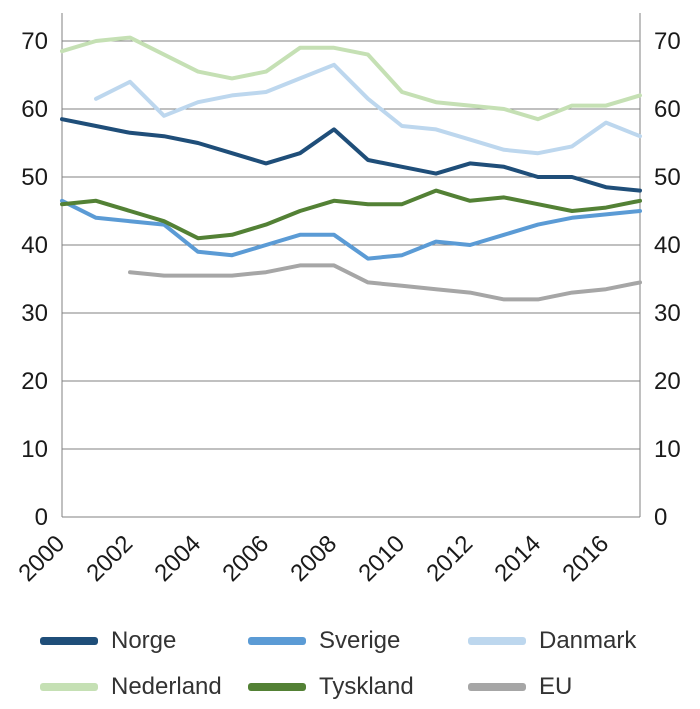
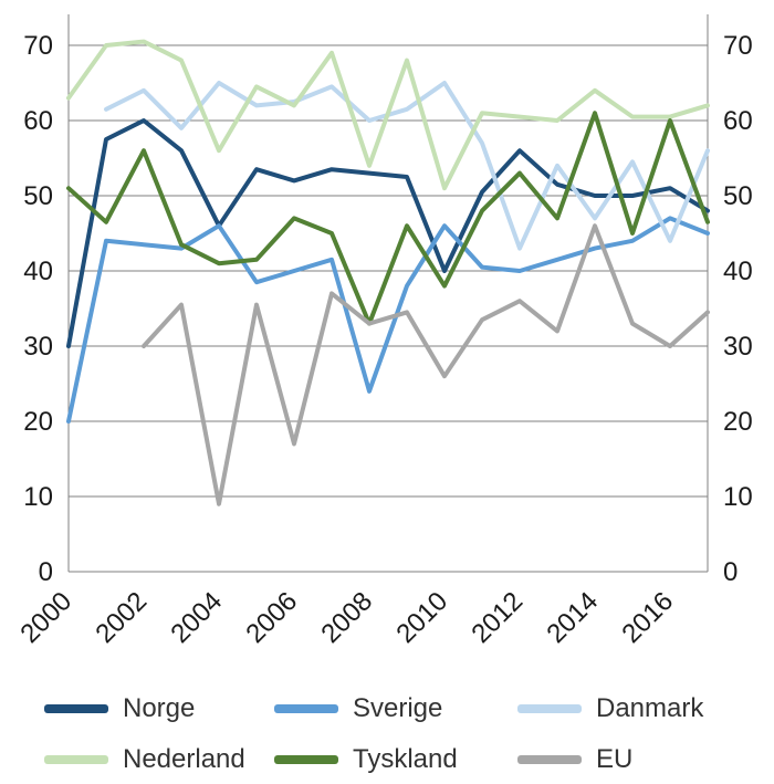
Norge/2000: 58 -> 30
Sverige/2000: 46 -> 20
Nederland/2000: 68 -> 63
Tyskland/2000: 46 -> 51
Norge/2002: 56 -> 60
Tyskland/2002: 45 -> 56
EU/2002: 36 -> 30
Norge/2004: 55 -> 46
Sverige/2004: 39 -> 46
Danmark/2004: 61 -> 65
Nederland/2004: 66 -> 56
EU/2004: 36 -> 9
Nederland/2006: 66 -> 62
Tyskland/2006: 43 -> 47
EU/2006: 36 -> 17
Norge/2008: 57 -> 53
Sverige/2008: 42 -> 24
Danmark/2008: 66 -> 60
Nederland/2008: 69 -> 54
Tyskland/2008: 46 -> 33
EU/2008: 37 -> 33
Norge/2010: 52 -> 40
Sverige/2010: 38 -> 46
Danmark/2010: 58 -> 65
Nederland/2010: 62 -> 51
Tyskland/2010: 46 -> 38
EU/2010: 34 -> 26
Norge/2012: 52 -> 56
Danmark/2012: 56 -> 43
Tyskland/2012: 46 -> 53
EU/2012: 33 -> 36
Danmark/2014: 54 -> 47
Nederland/2014: 58 -> 64
Tyskland/2014: 46 -> 61
EU/2014: 32 -> 46
Norge/2016: 48 -> 51
Sverige/2016: 44 -> 47
Danmark/2016: 58 -> 44
Tyskland/2016: 46 -> 60
EU/2016: 34 -> 30
